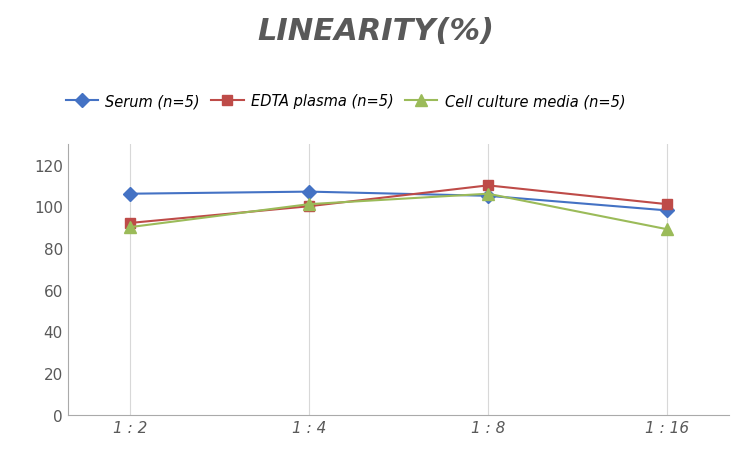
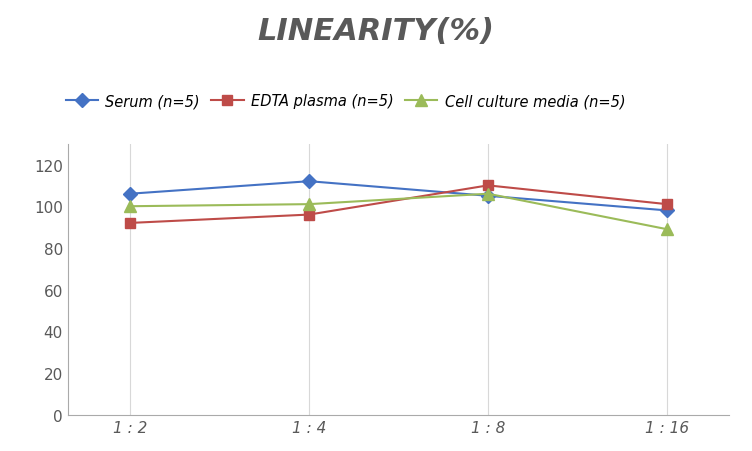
Cell culture media (n=5)/1 : 2: 90 -> 100
Serum (n=5)/1 : 4: 107 -> 112
EDTA plasma (n=5)/1 : 4: 100 -> 96
